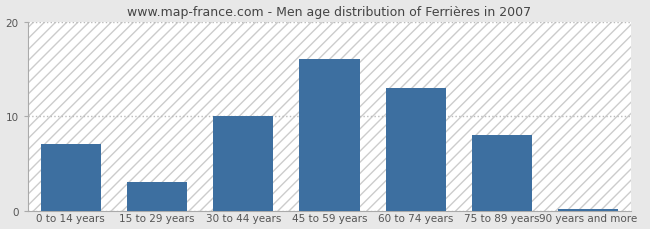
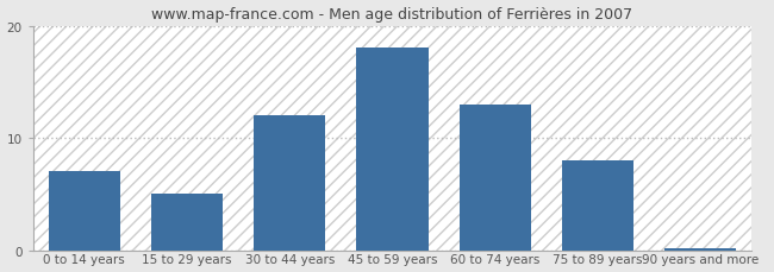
15 to 29 years: 3.0 -> 5.0
30 to 44 years: 10.0 -> 12.0
45 to 59 years: 16.0 -> 18.0
